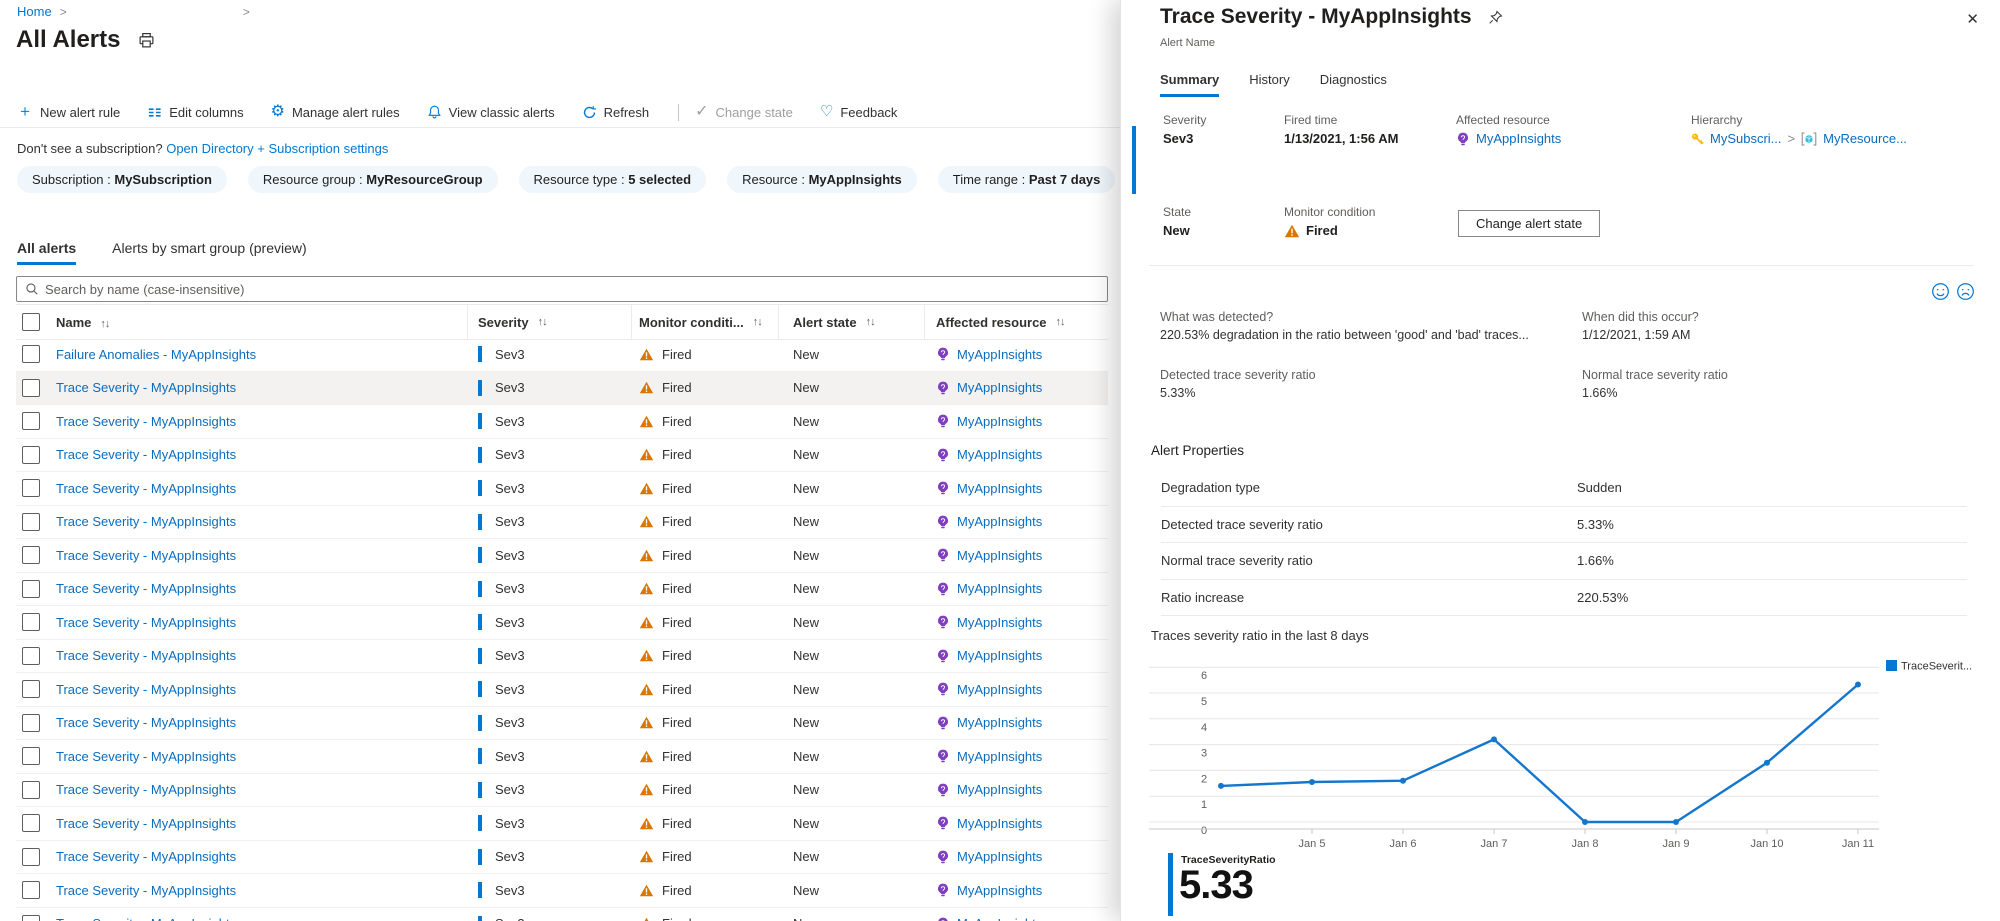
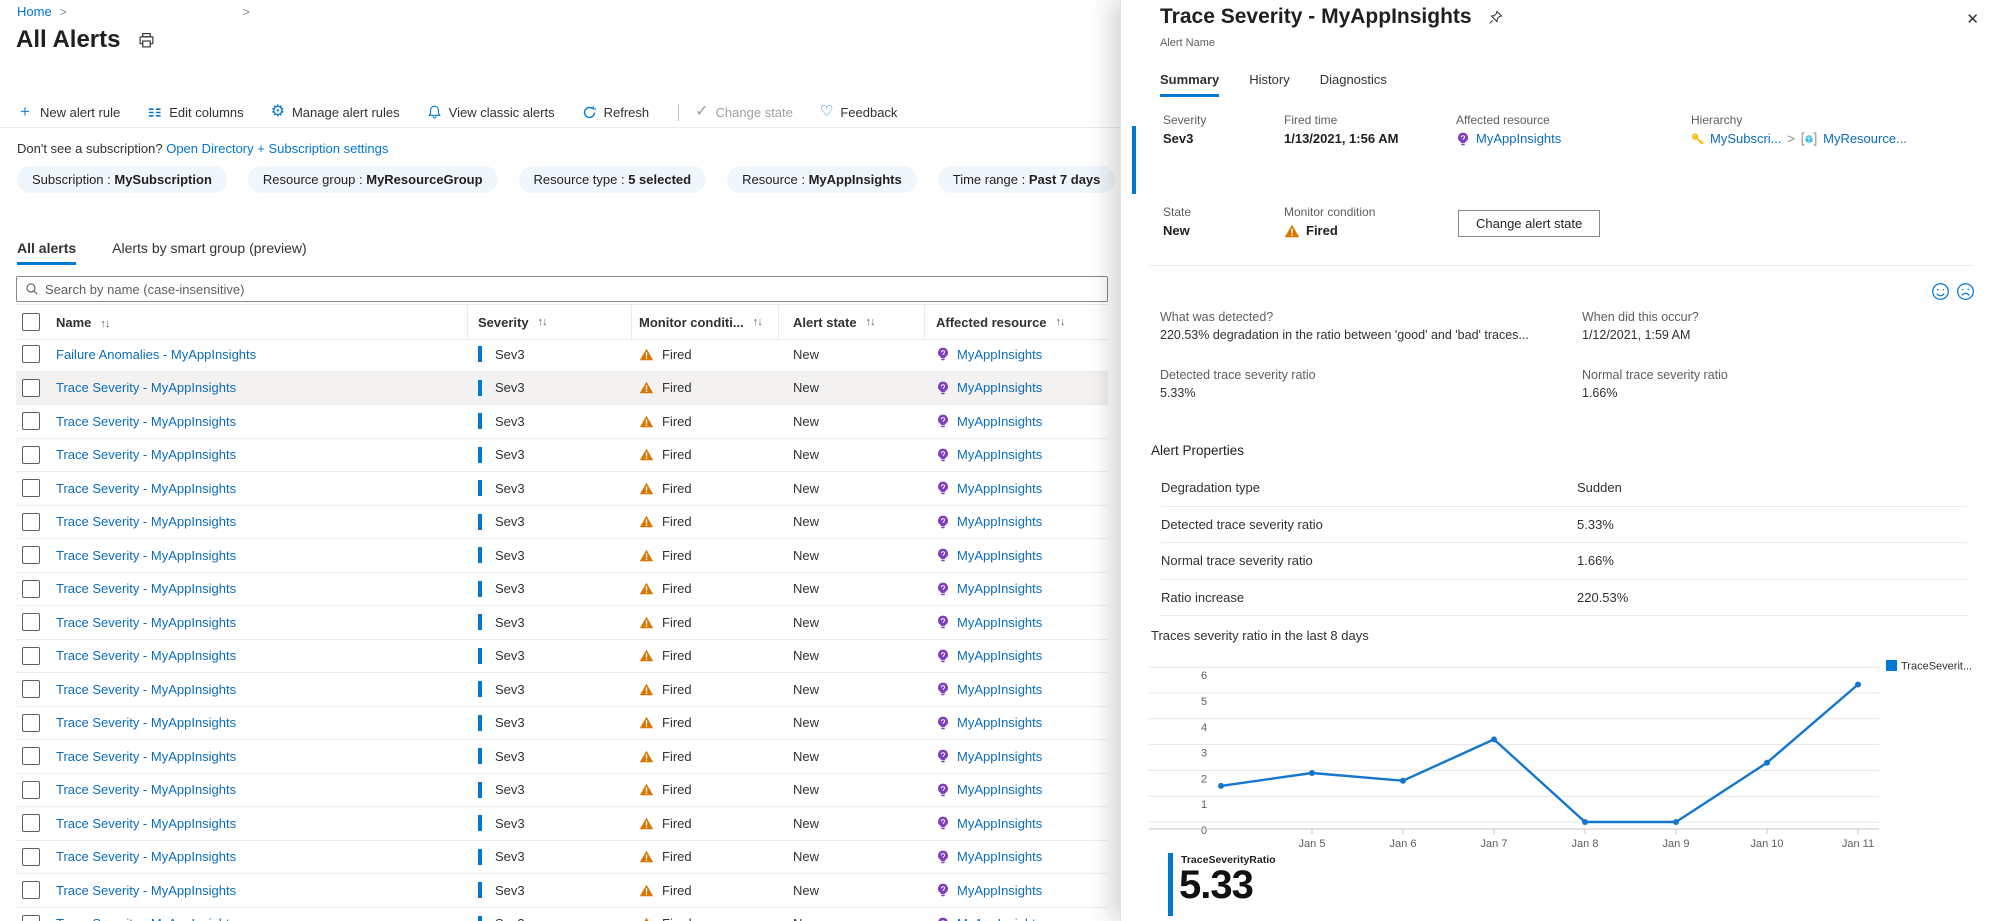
Jan 5: 1.6 -> 1.9
